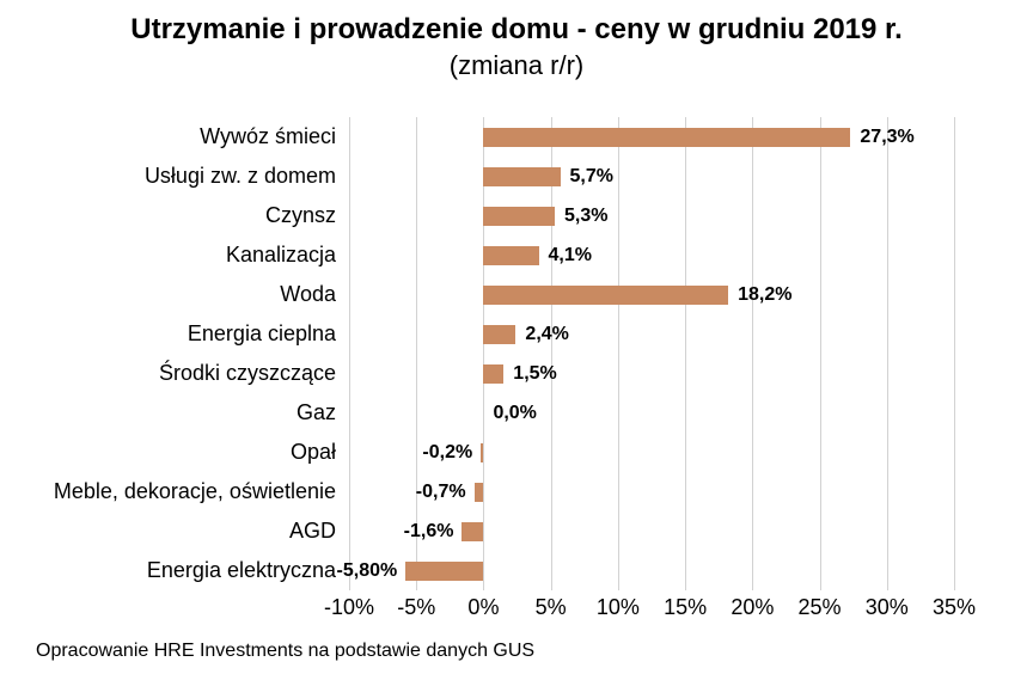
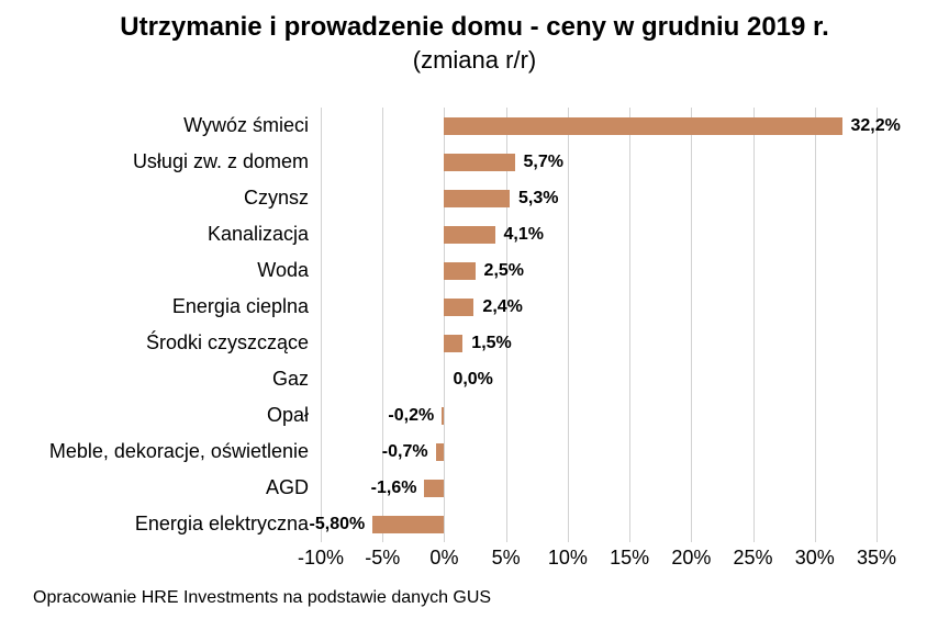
Wywóz śmieci: 27,3% -> 32,2%
Woda: 18,2% -> 2,5%
